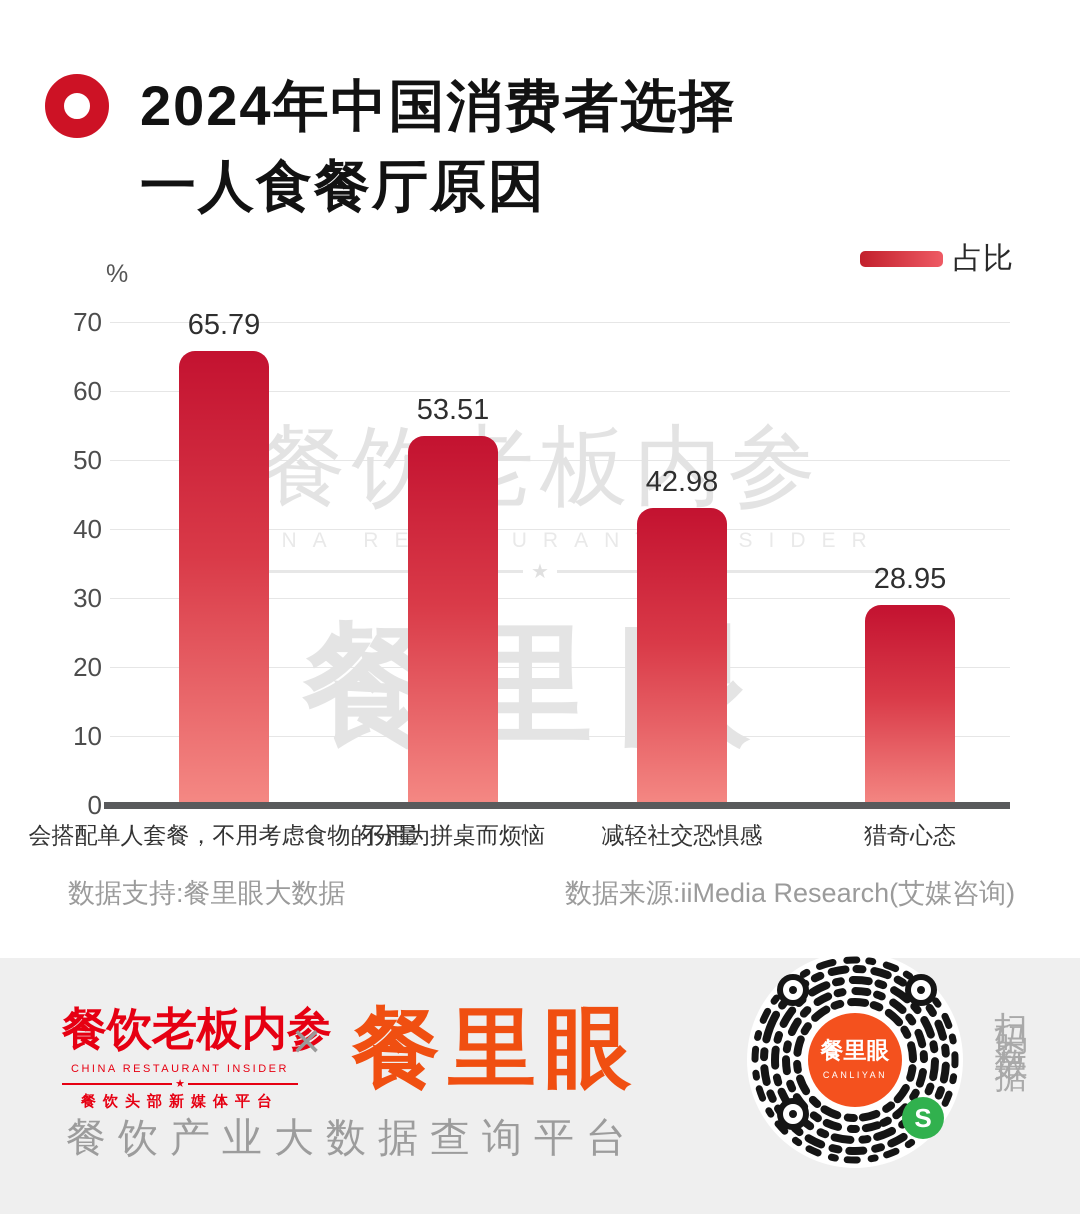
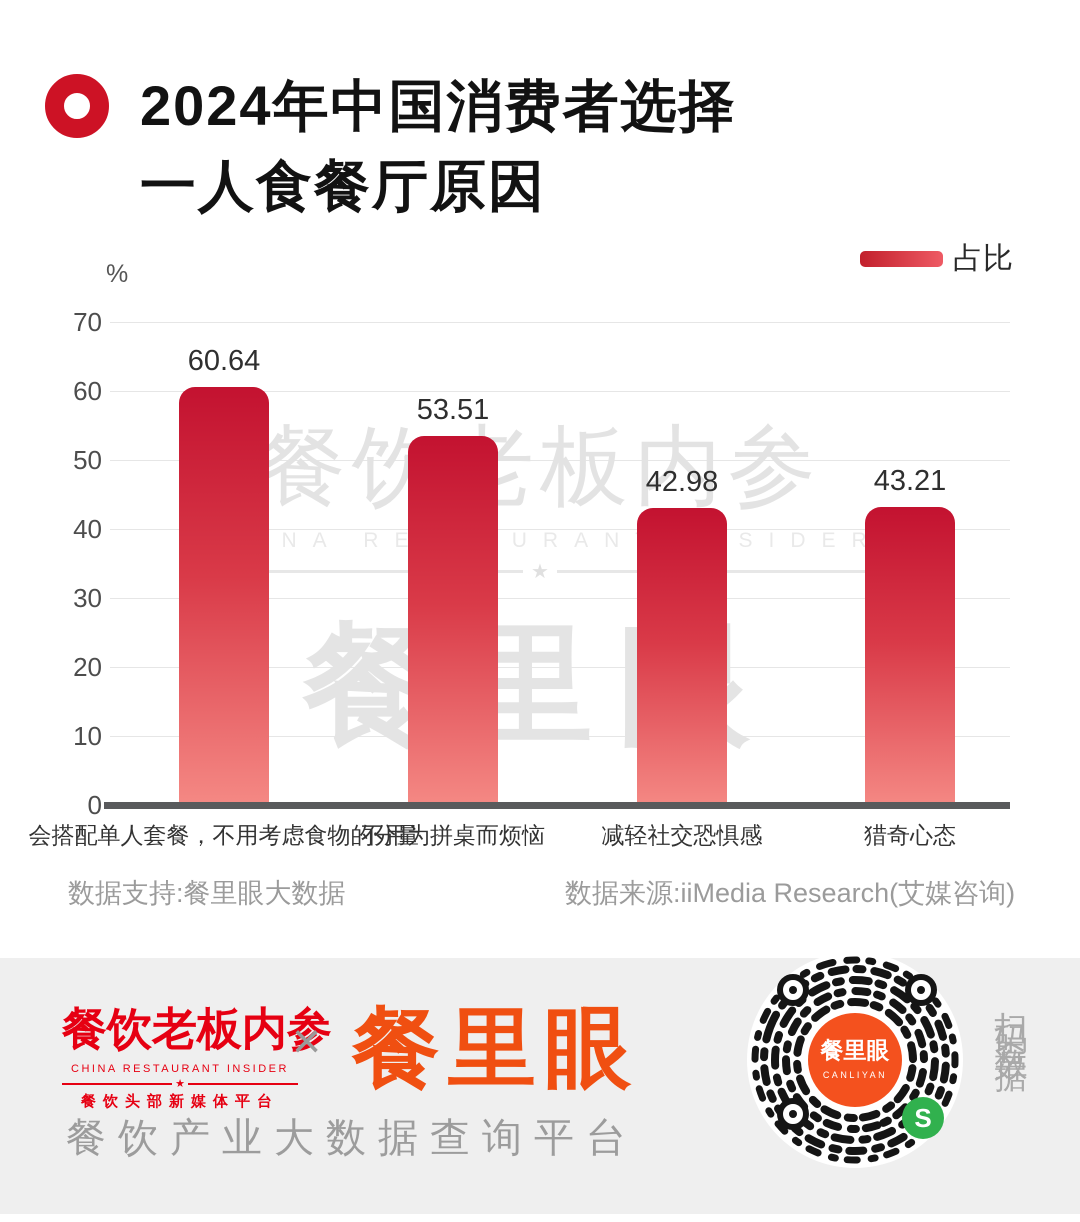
会搭配单人套餐，不用考虑食物的分量: 65.79 -> 60.64
猎奇心态: 28.95 -> 43.21
